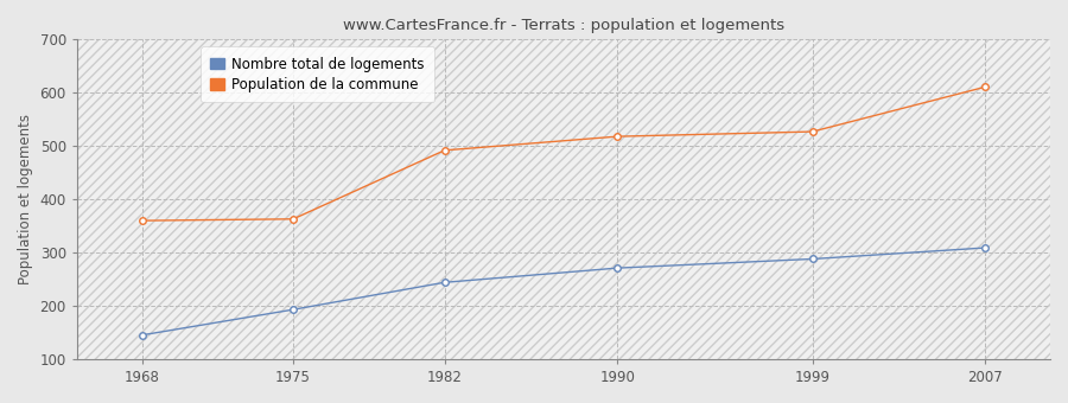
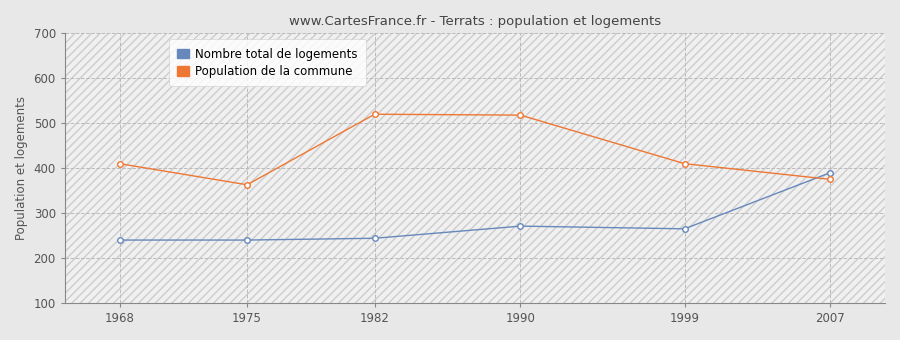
Nombre total de logements/1968: 145 -> 240
Population de la commune/1968: 360 -> 410
Nombre total de logements/1975: 193 -> 240
Population de la commune/1982: 492 -> 520
Nombre total de logements/1999: 288 -> 265
Population de la commune/1999: 527 -> 410
Nombre total de logements/2007: 309 -> 390
Population de la commune/2007: 611 -> 375
